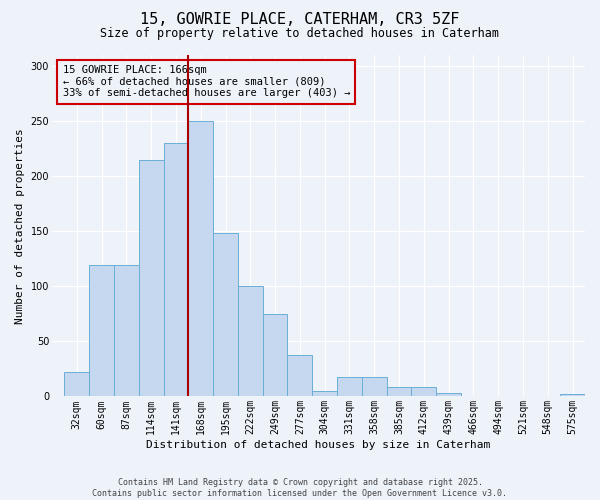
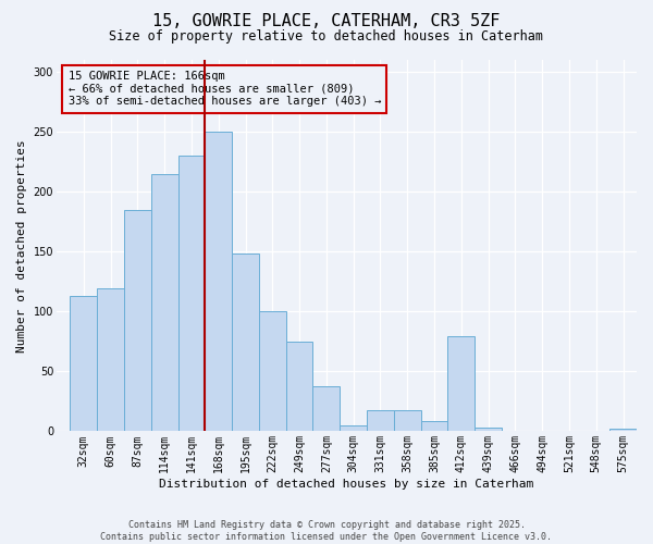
32sqm: 22 -> 113
87sqm: 119 -> 185
412sqm: 9 -> 79
